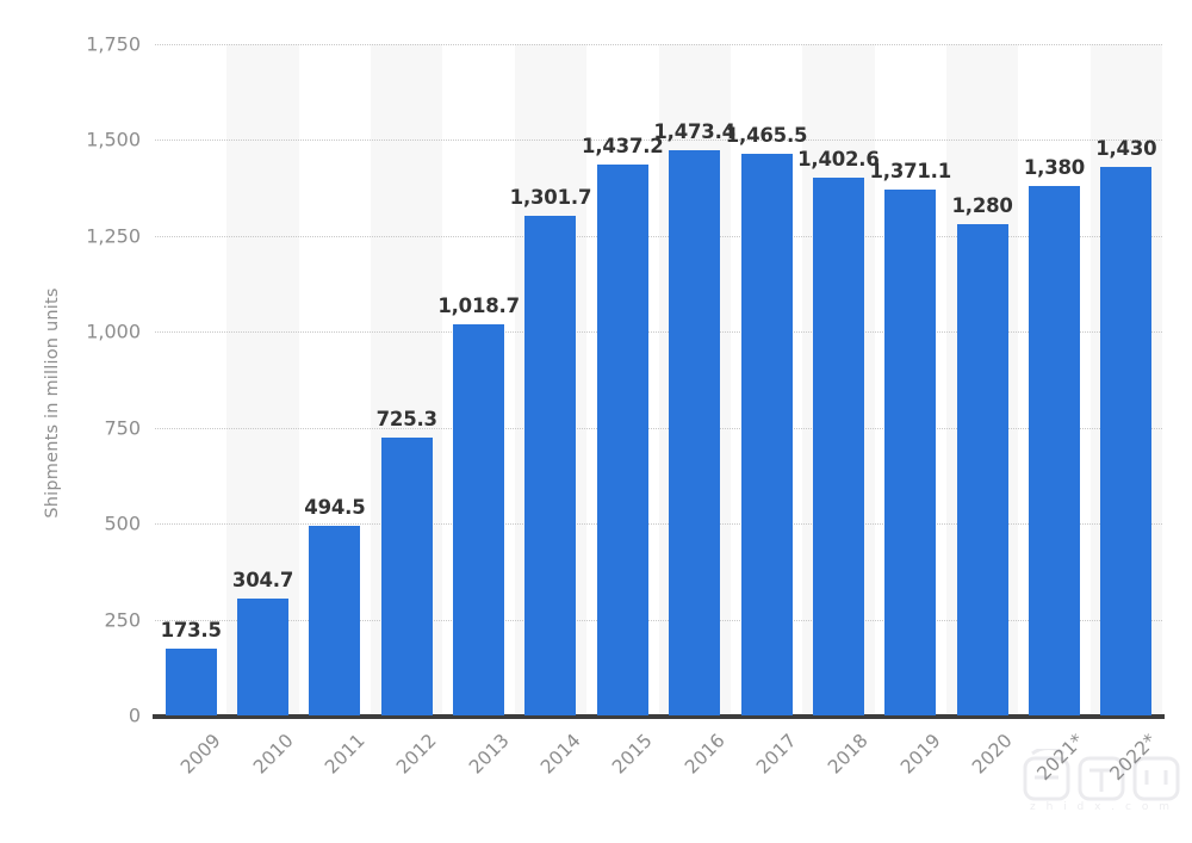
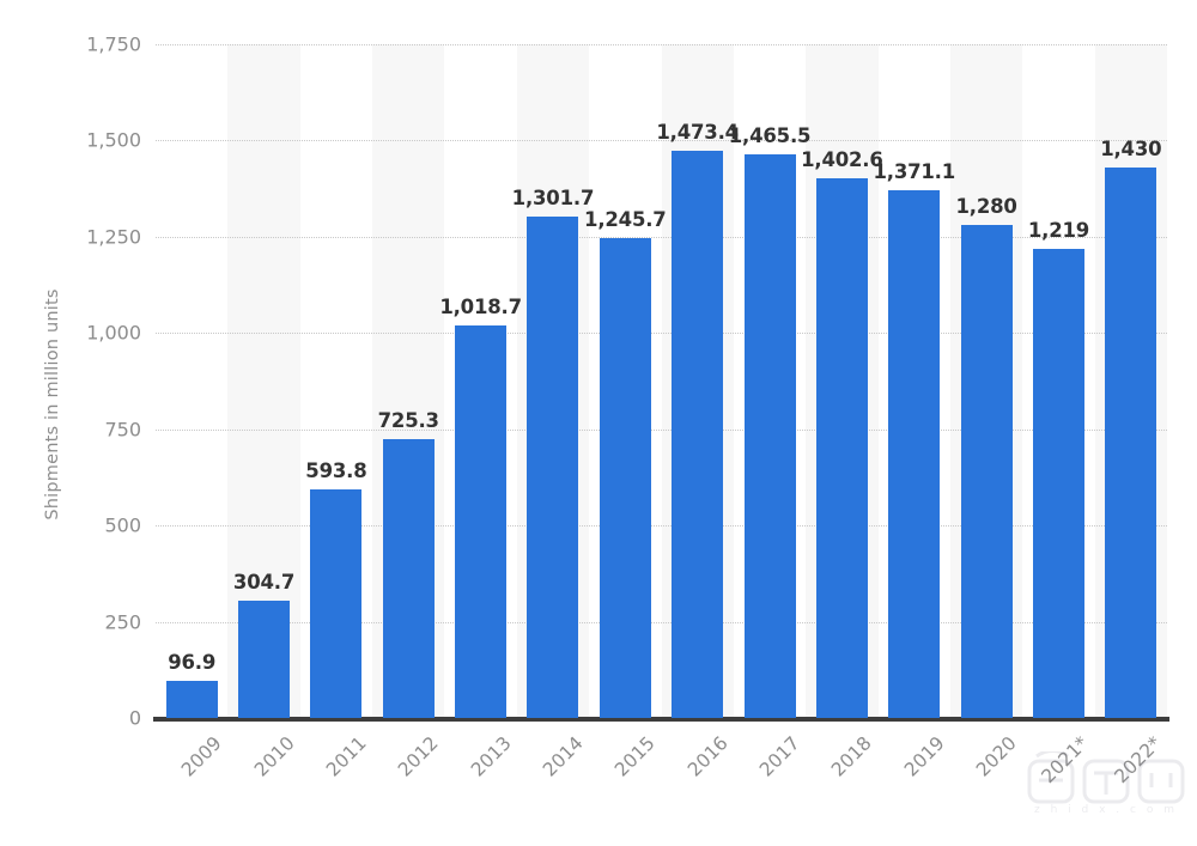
2009: 173.5 -> 96.9
2011: 494.5 -> 593.8
2015: 1,437.2 -> 1,245.7
2021*: 1,380 -> 1,219
